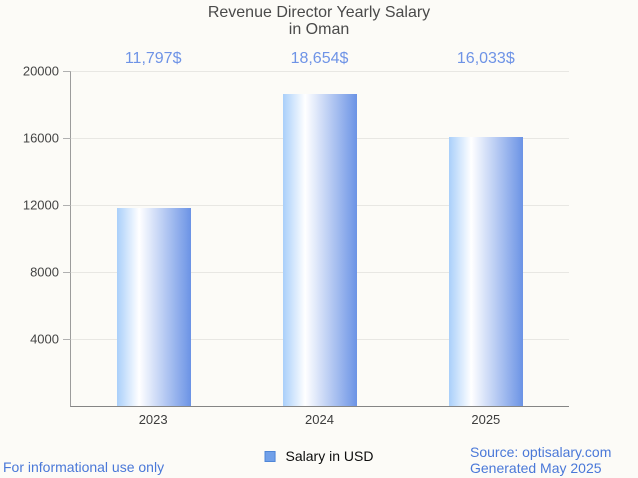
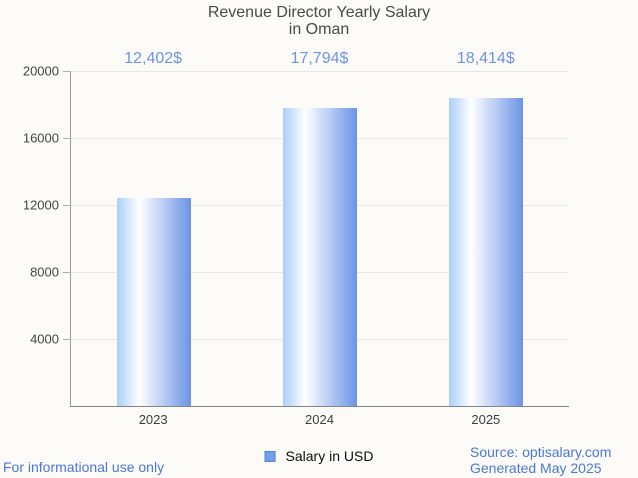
2023: 11,797 -> 12,402
2024: 18,654 -> 17,794
2025: 16,033 -> 18,414
